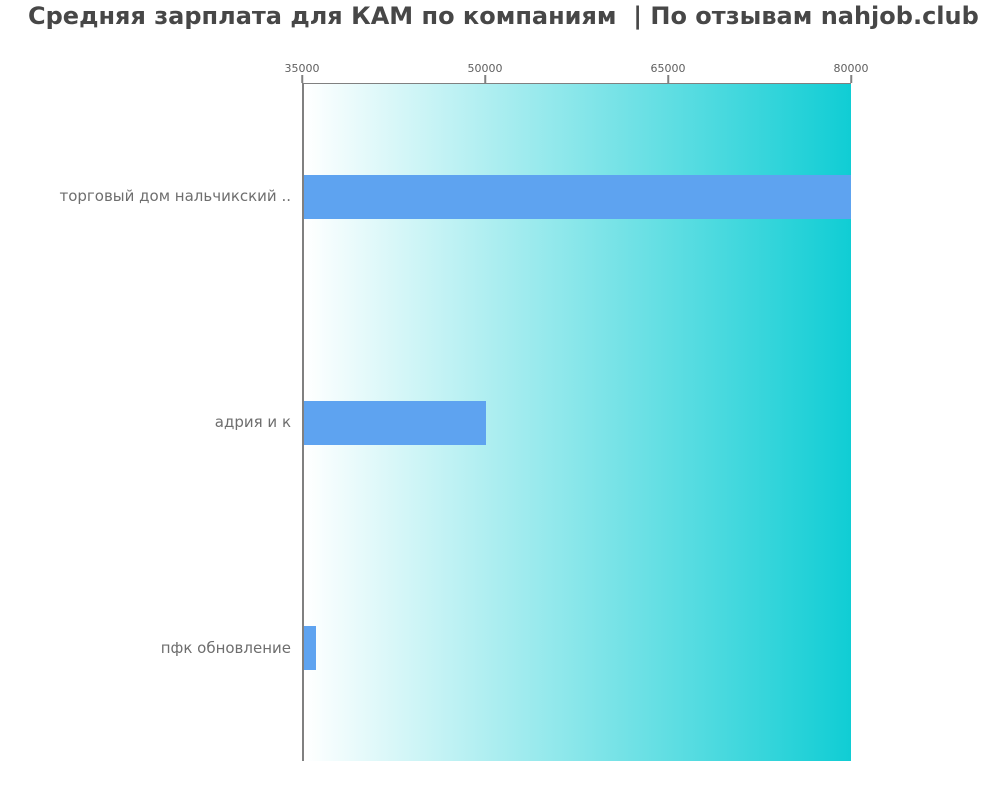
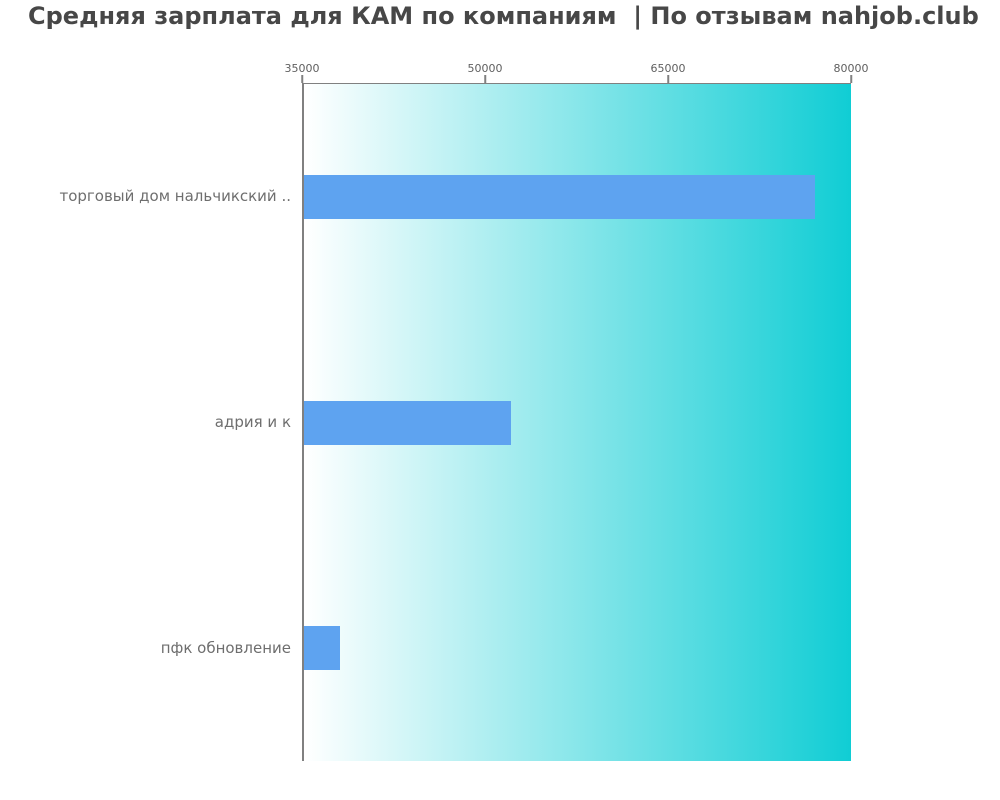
торговый дом нальчикский ..: 80000 -> 77000
адрия и к: 50000 -> 52000
пфк обновление: 36000 -> 38000
